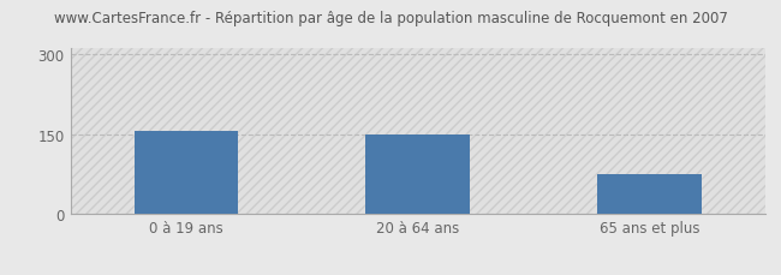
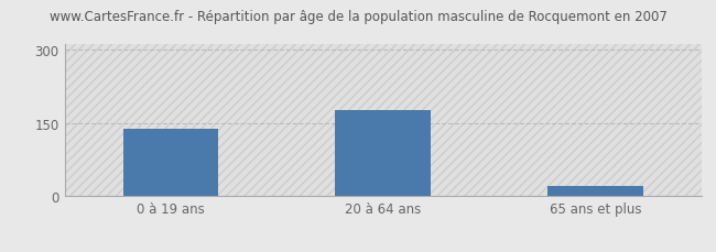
0 à 19 ans: 155 -> 137
20 à 64 ans: 150 -> 175
65 ans et plus: 75 -> 20
